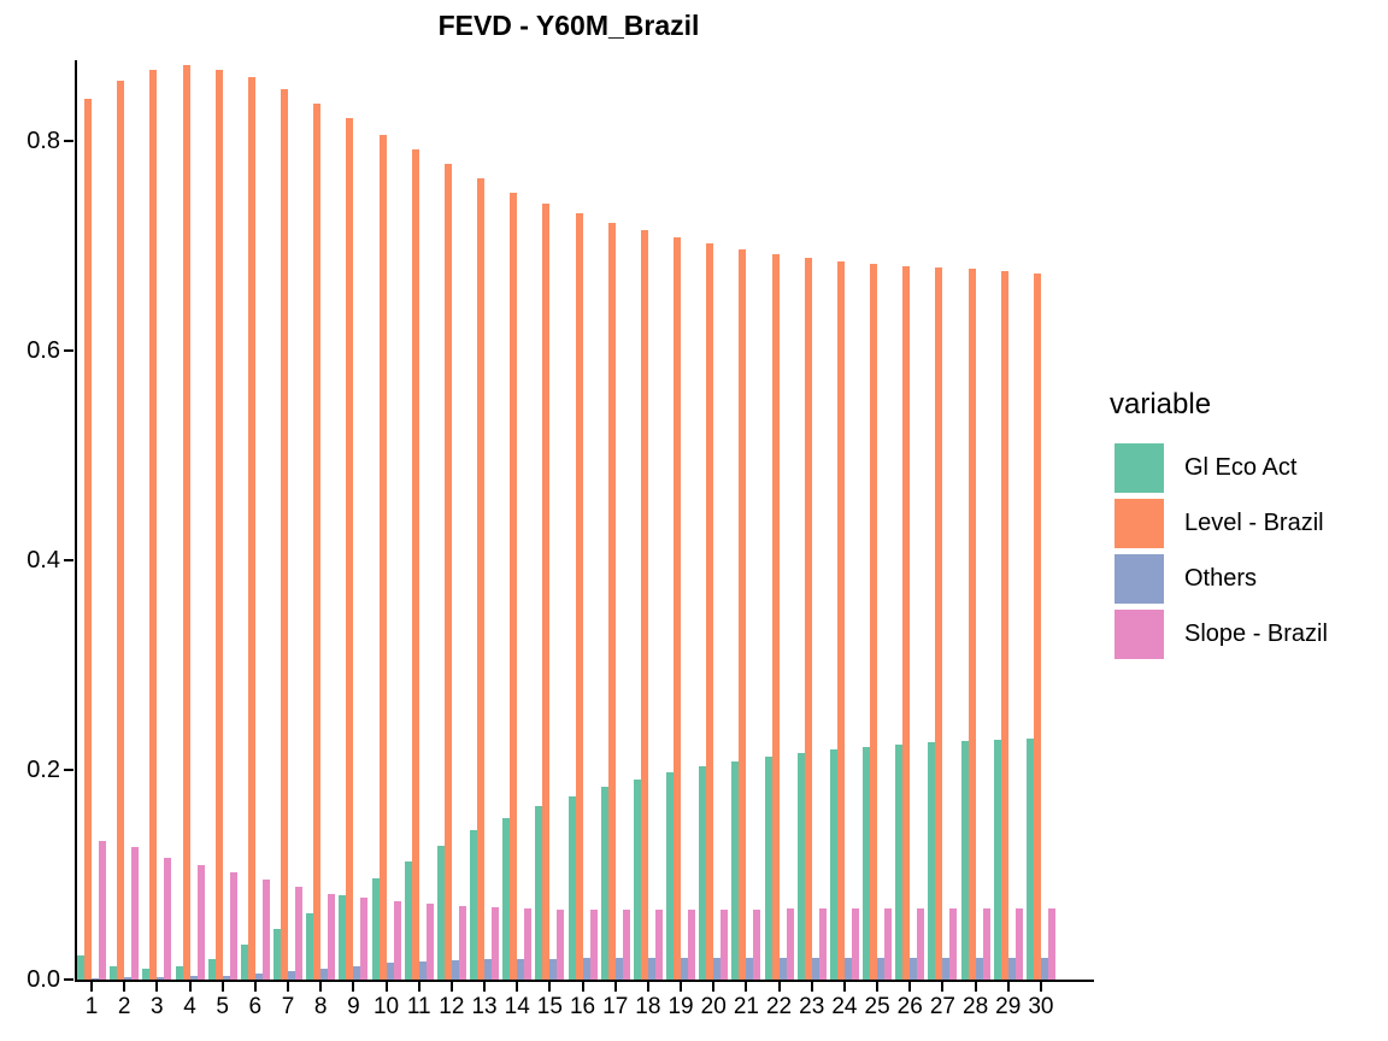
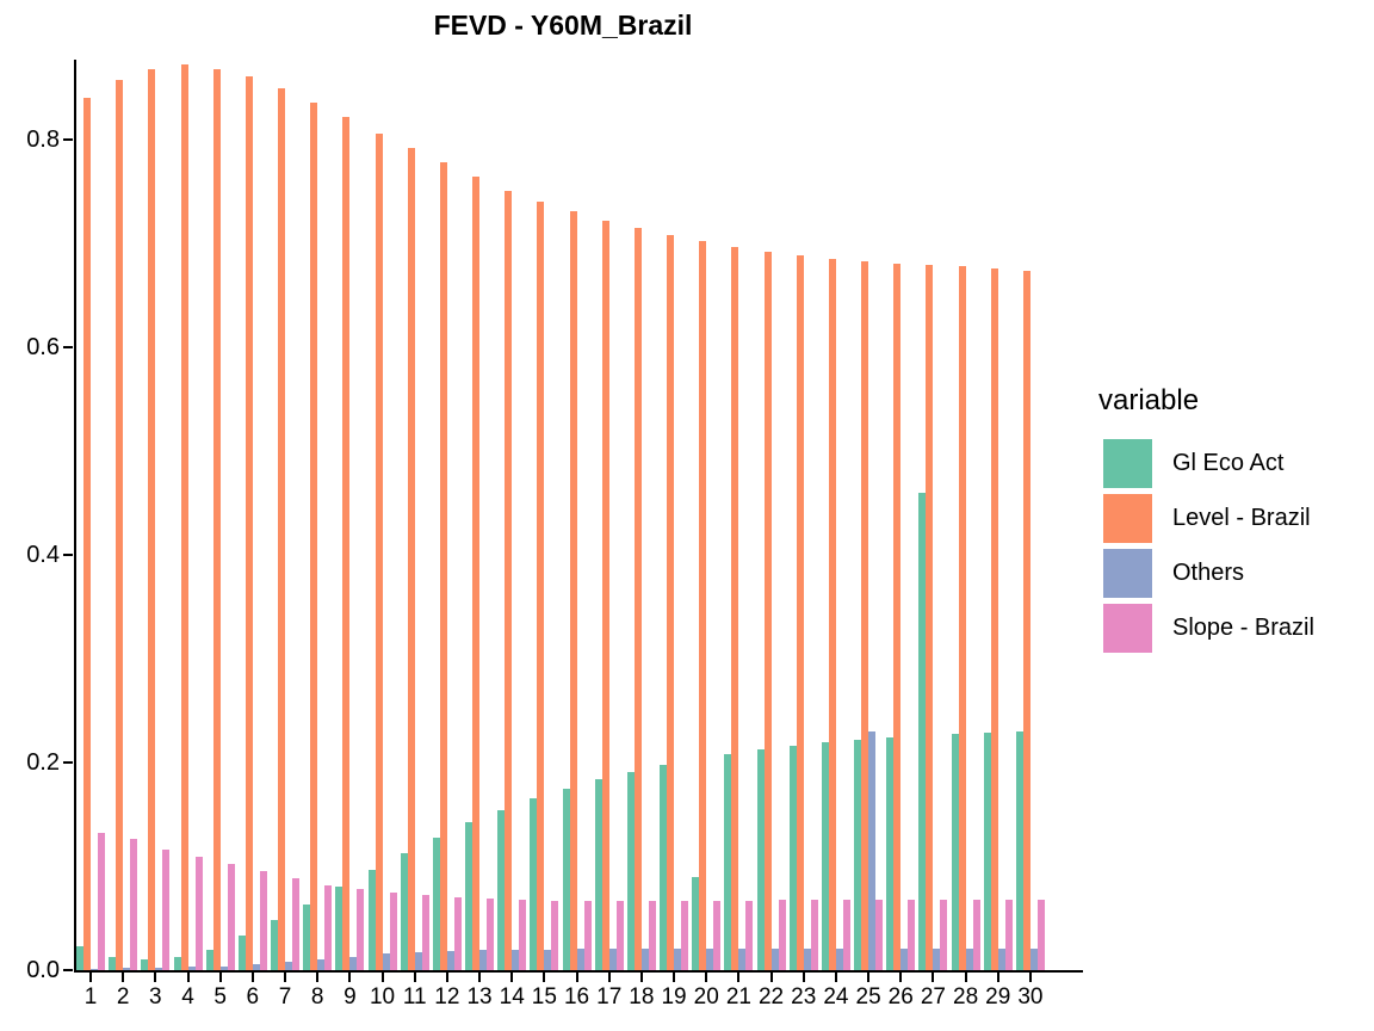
Gl Eco Act/20: 0.20 -> 0.09
Others/25: 0.02 -> 0.23
Gl Eco Act/27: 0.23 -> 0.46
